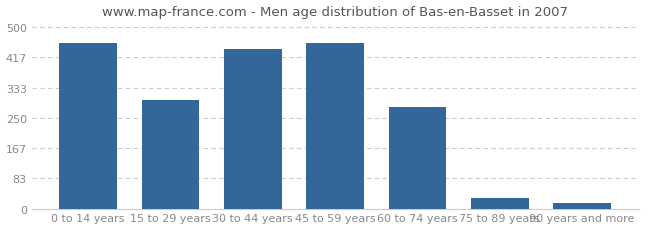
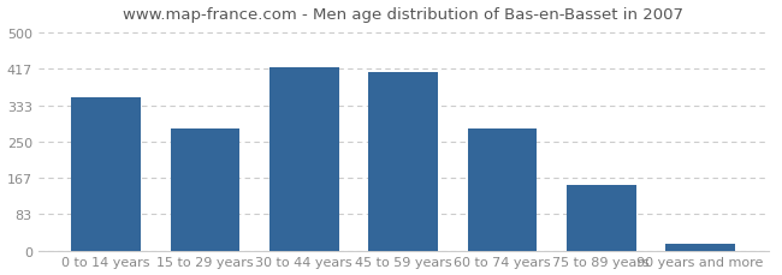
0 to 14 years: 455 -> 350
15 to 29 years: 300 -> 280
30 to 44 years: 440 -> 420
45 to 59 years: 455 -> 410
75 to 89 years: 30 -> 150
